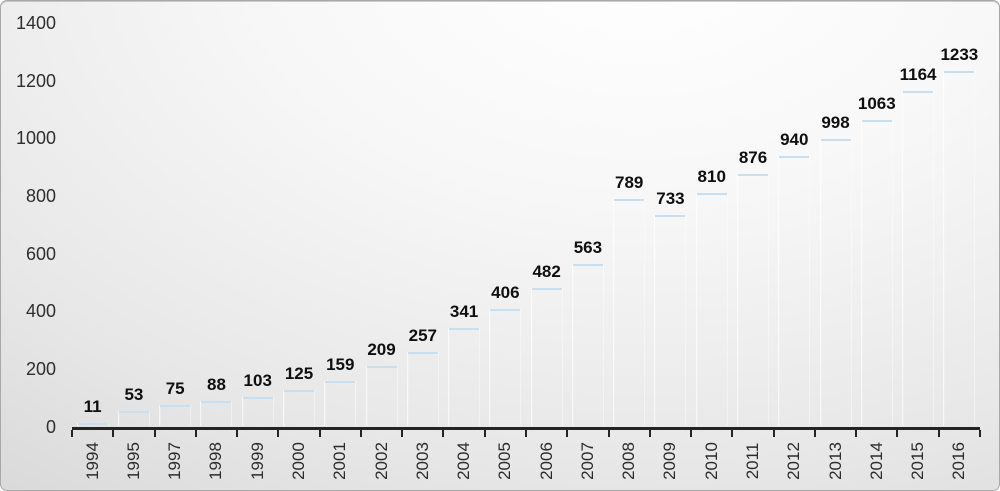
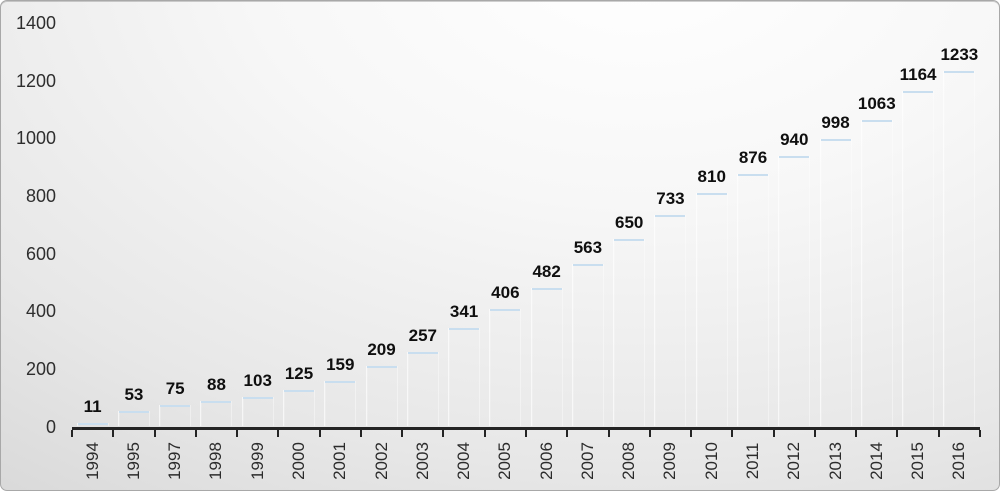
2008: 789 -> 650
